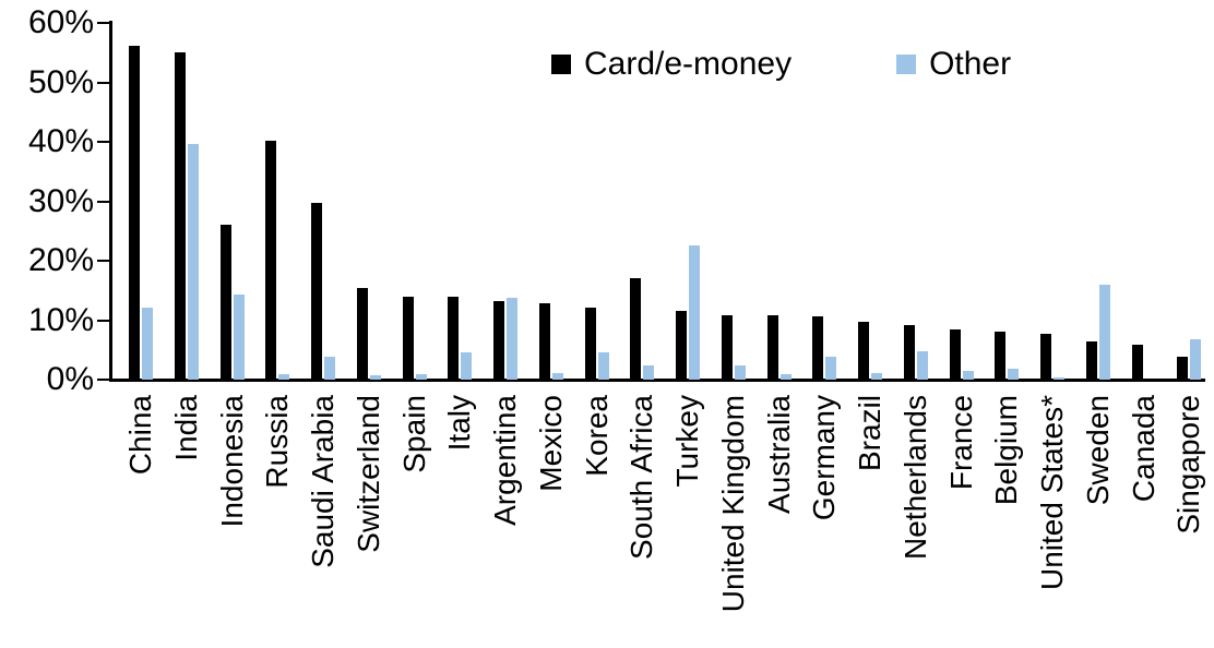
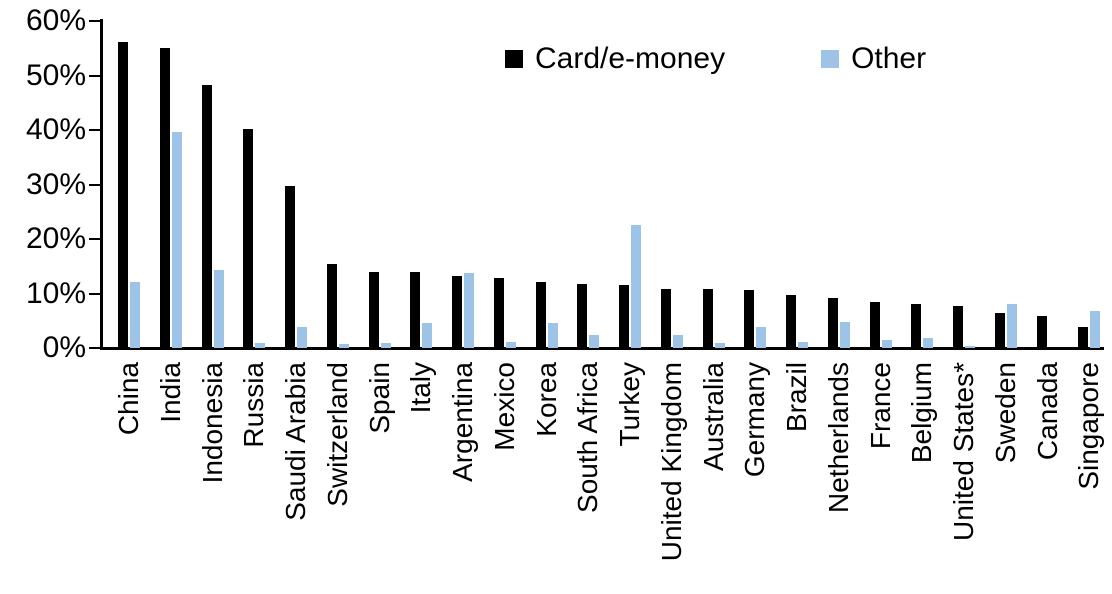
Card/e-money/Indonesia: 26% -> 48%
Card/e-money/South Africa: 17% -> 12%
Other/Sweden: 16% -> 8%
